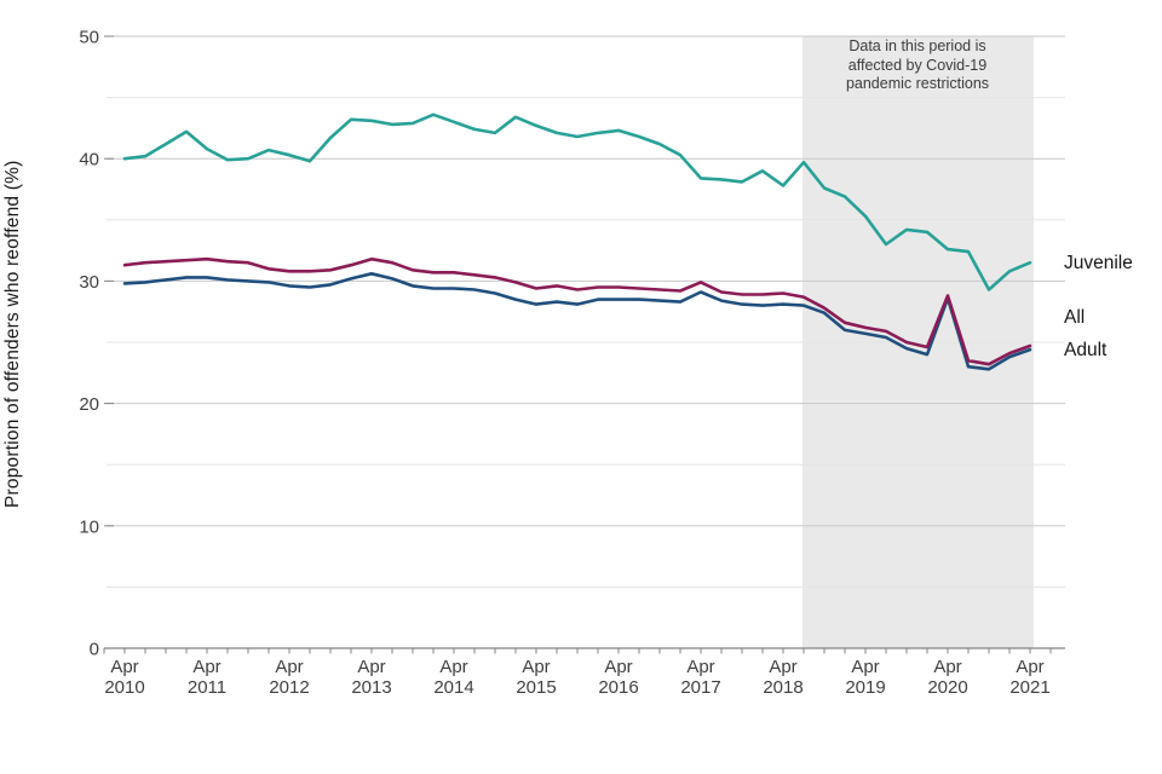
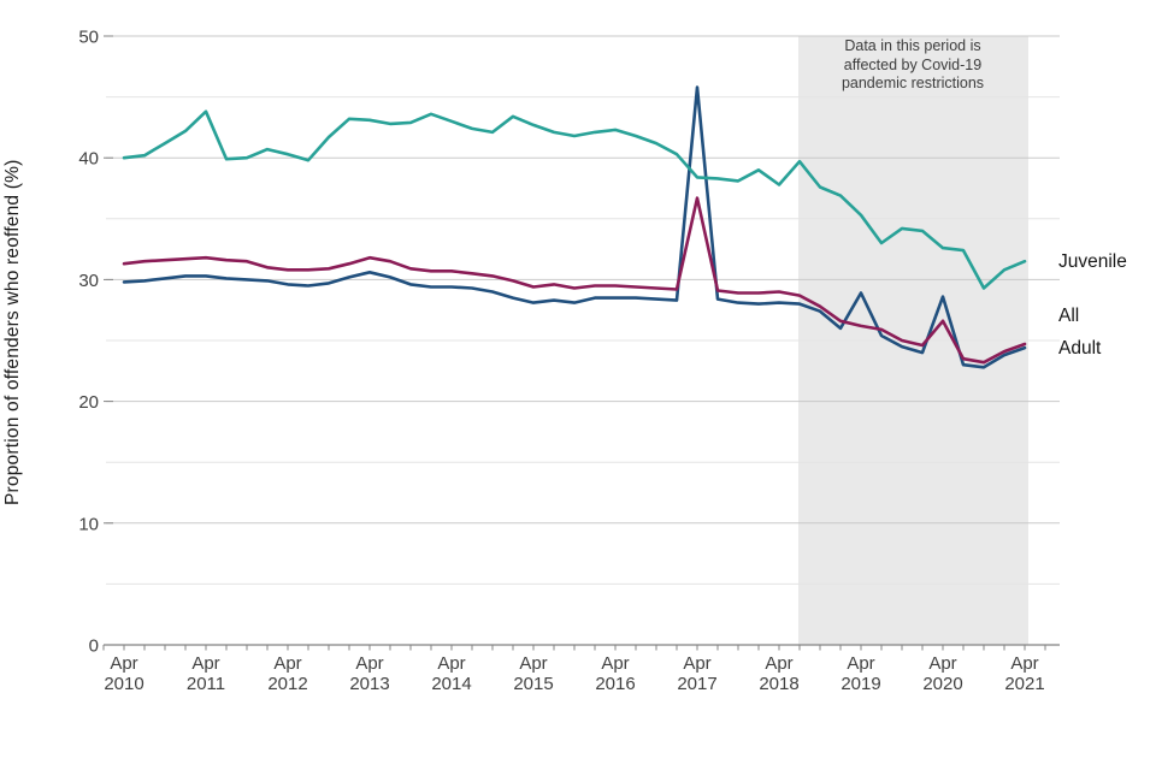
Juvenile/Apr 2011: 40.8 -> 43.8
All/Apr 2017: 29.9 -> 36.7
Adult/Apr 2017: 29.1 -> 45.8
Adult/Apr 2019: 25.7 -> 28.9
All/Apr 2020: 28.8 -> 26.6
